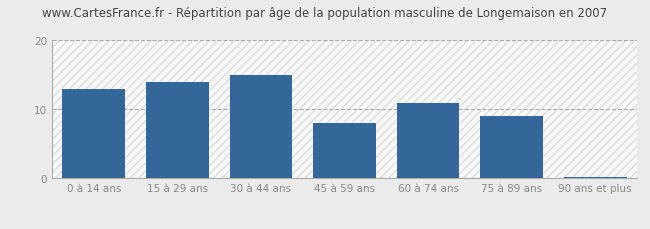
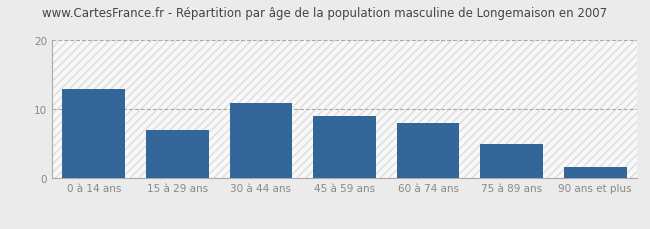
15 à 29 ans: 14.0 -> 7.0
30 à 44 ans: 15.0 -> 11.0
45 à 59 ans: 8.0 -> 9.0
60 à 74 ans: 11.0 -> 8.0
75 à 89 ans: 9.0 -> 5.0
90 ans et plus: 0.2 -> 1.6
